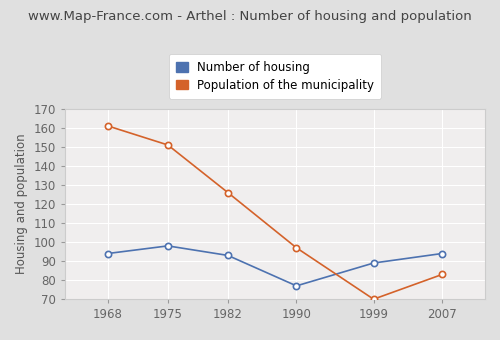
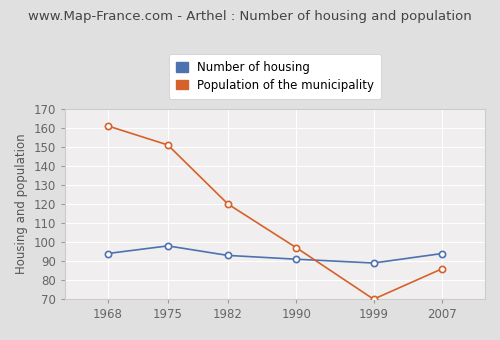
Population of the municipality/1982: 126 -> 120
Number of housing/1990: 77 -> 91
Population of the municipality/2007: 83 -> 86
